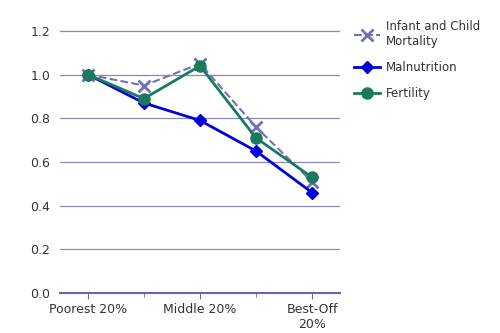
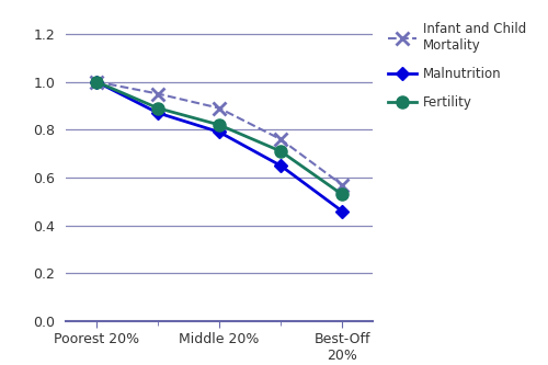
Infant and Child Mortality/Middle 20%: 1.05 -> 0.89
Fertility/Middle 20%: 1.04 -> 0.82
Infant and Child Mortality/Best-Off 20%: 0.51 -> 0.57
